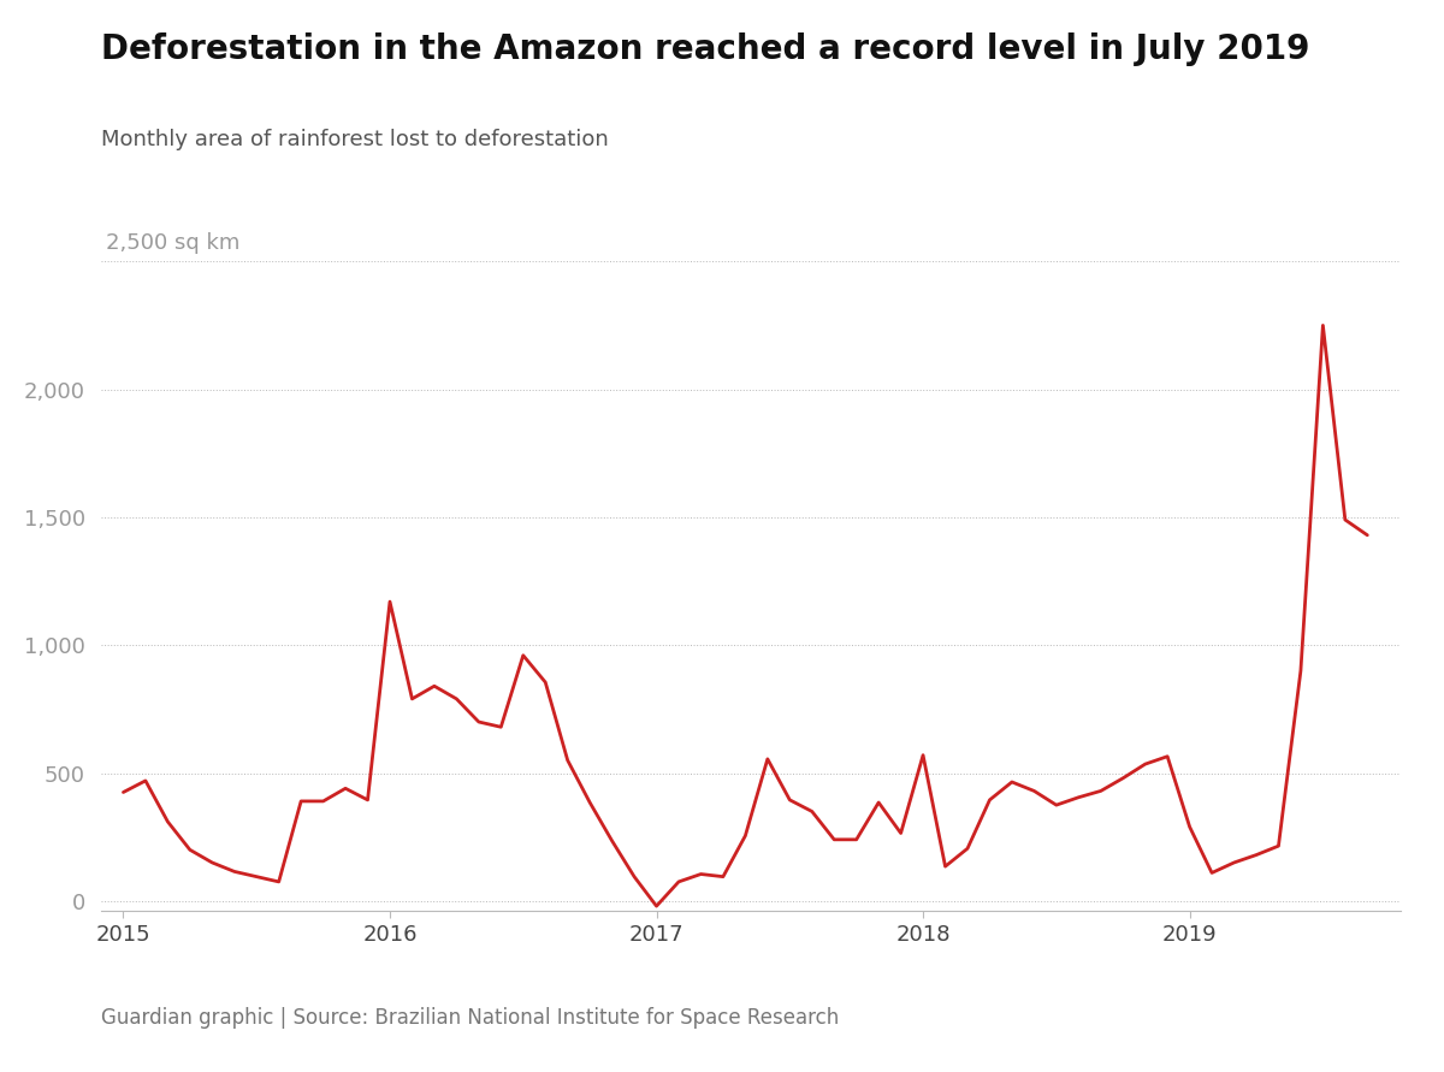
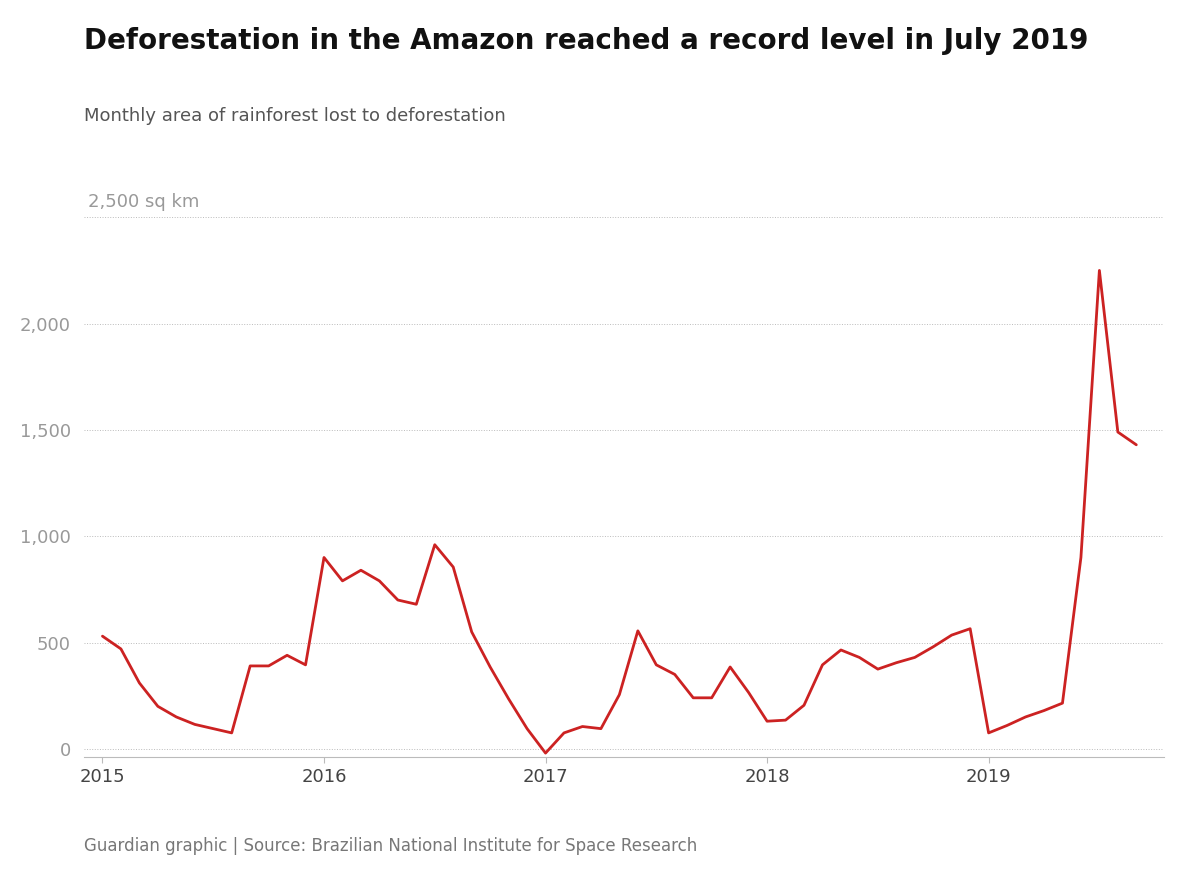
2015: 425 -> 530
2016: 1,170 -> 900
2018: 570 -> 130
2019: 290 -> 75
